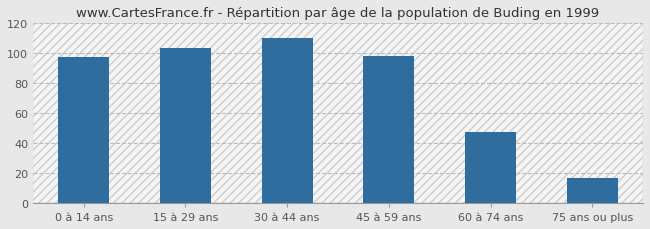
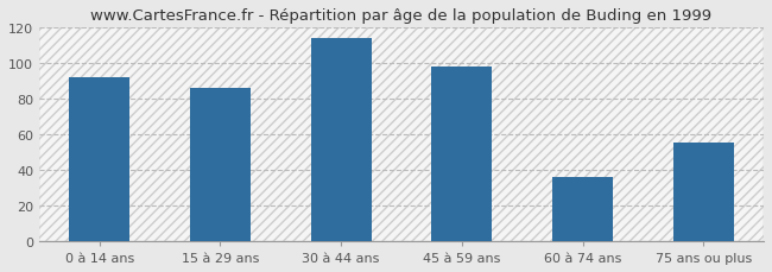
0 à 14 ans: 97 -> 92
15 à 29 ans: 103 -> 86
30 à 44 ans: 110 -> 114
60 à 74 ans: 47 -> 36
75 ans ou plus: 17 -> 55
